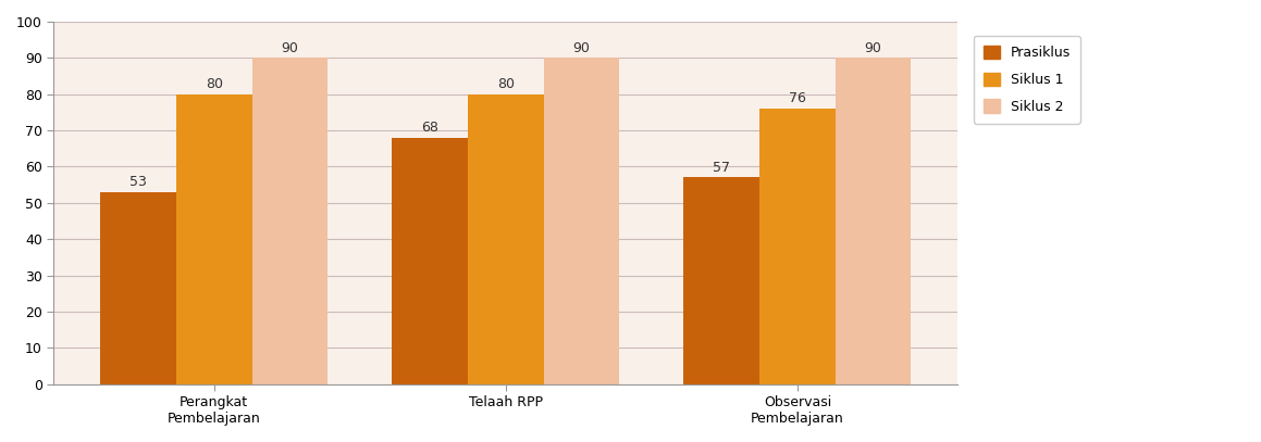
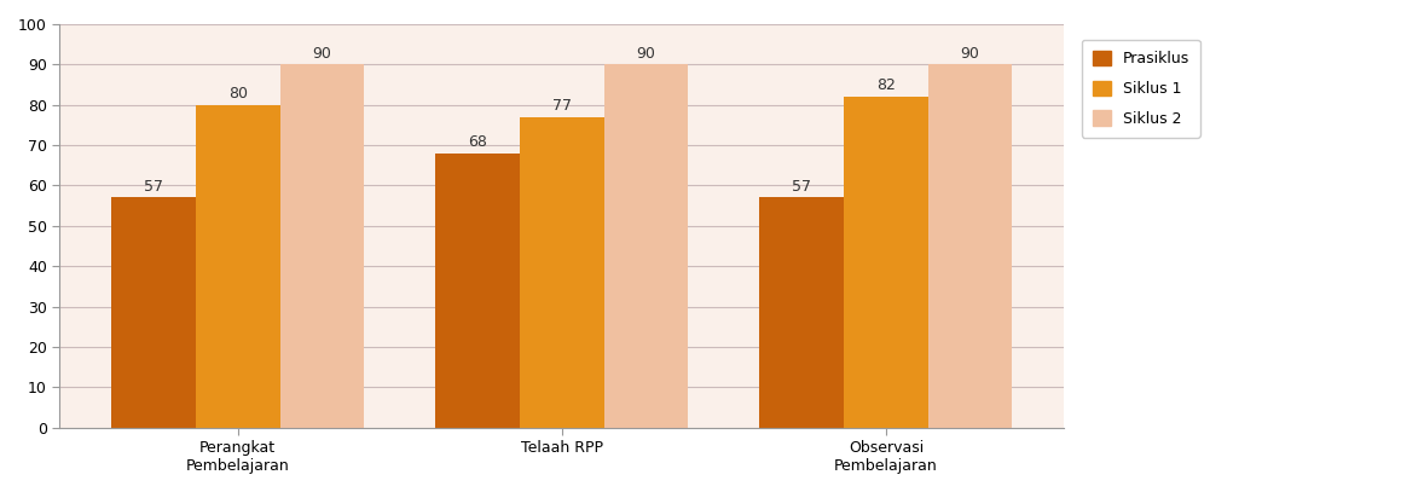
Prasiklus/Perangkat Pembelajaran: 53 -> 57
Siklus 1/Telaah RPP: 80 -> 77
Siklus 1/Observasi Pembelajaran: 76 -> 82
